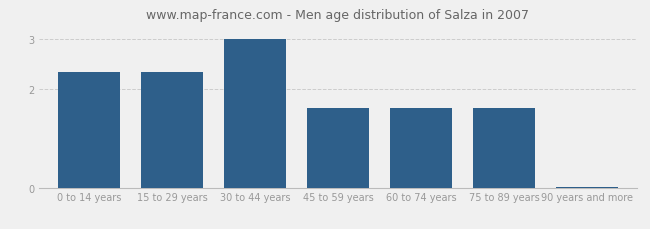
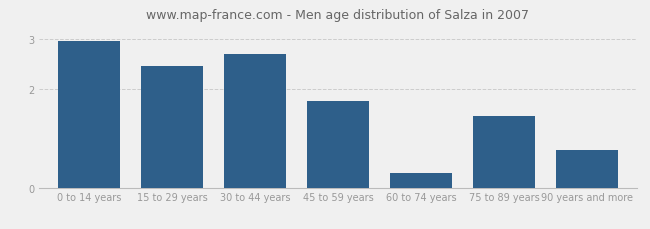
0 to 14 years: 2.33 -> 2.95
15 to 29 years: 2.33 -> 2.45
30 to 44 years: 3.00 -> 2.70
45 to 59 years: 1.60 -> 1.75
60 to 74 years: 1.60 -> 0.30
75 to 89 years: 1.60 -> 1.45
90 years and more: 0.02 -> 0.75
